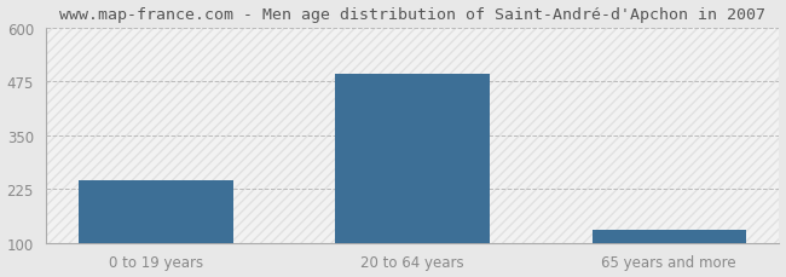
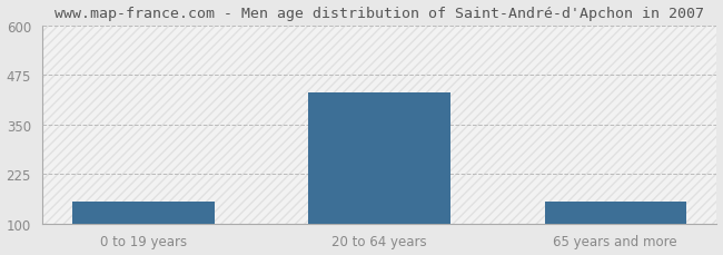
0 to 19 years: 245 -> 155
20 to 64 years: 493 -> 430
65 years and more: 130 -> 155
